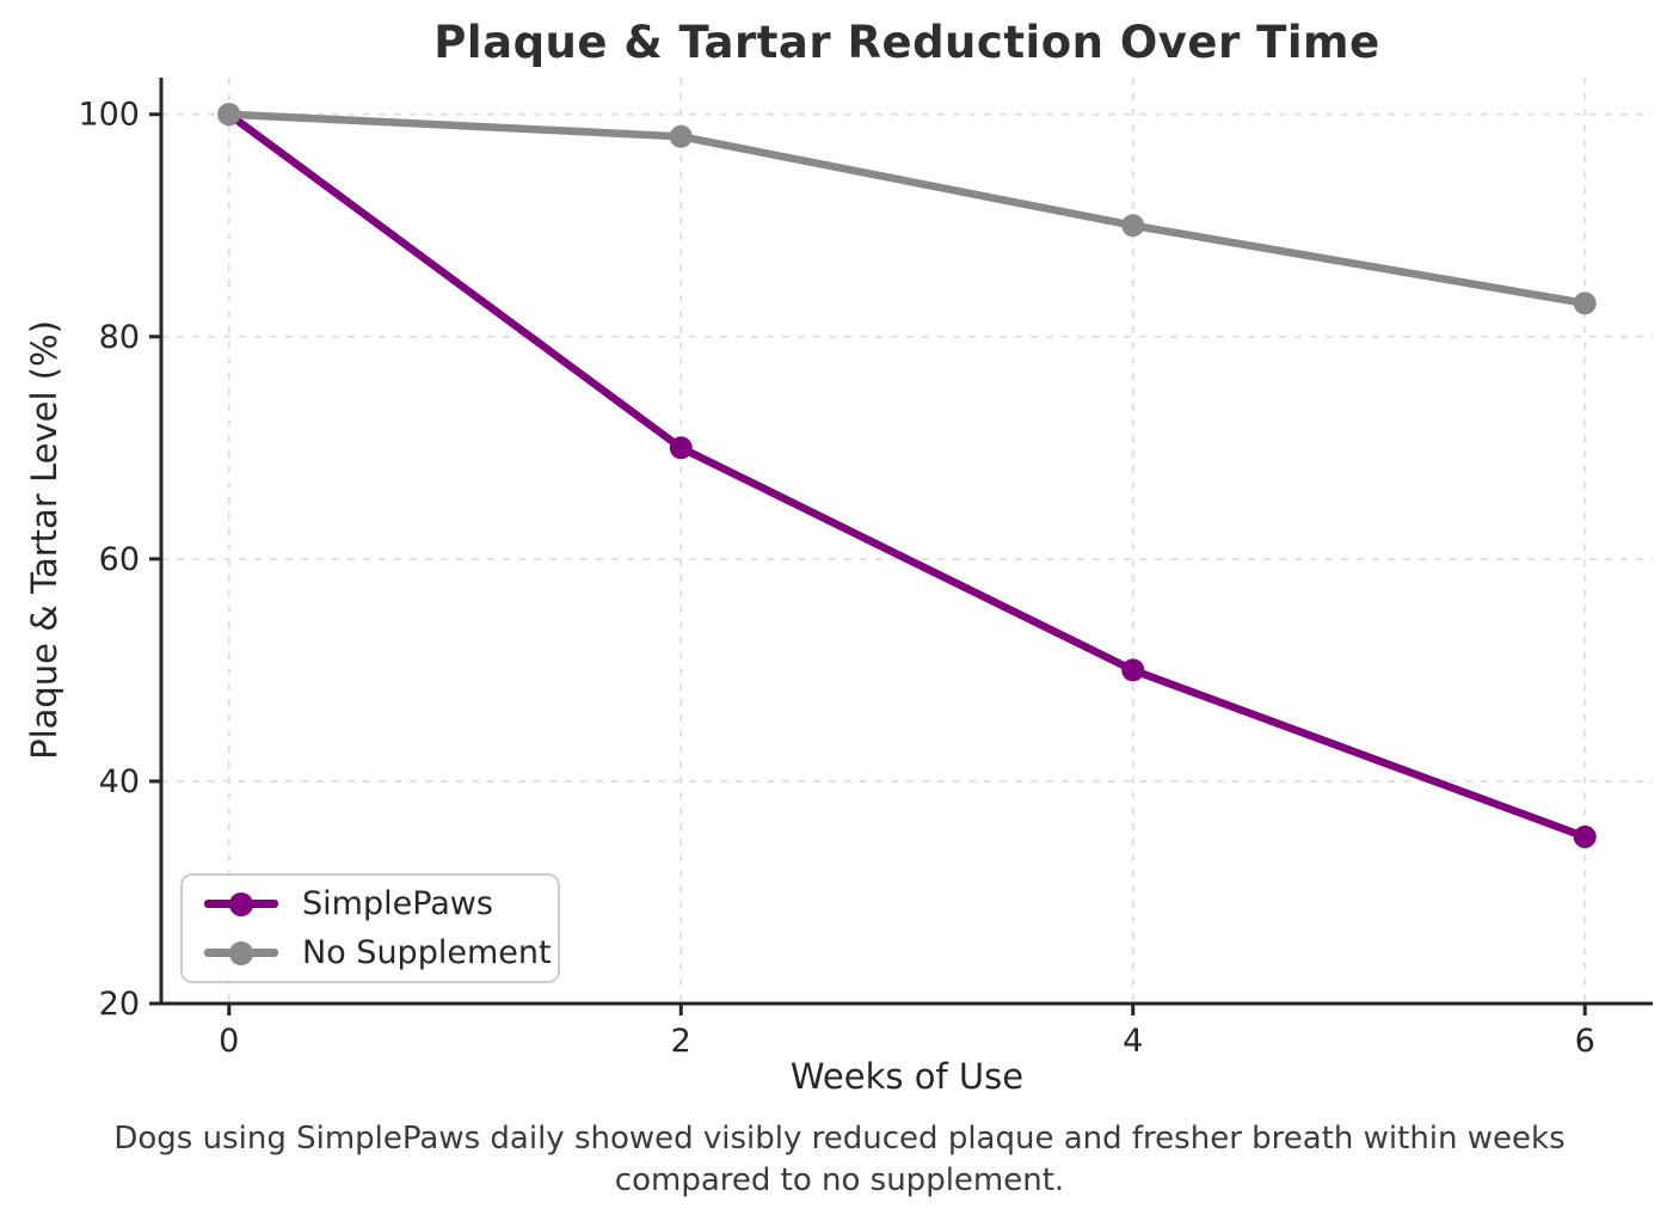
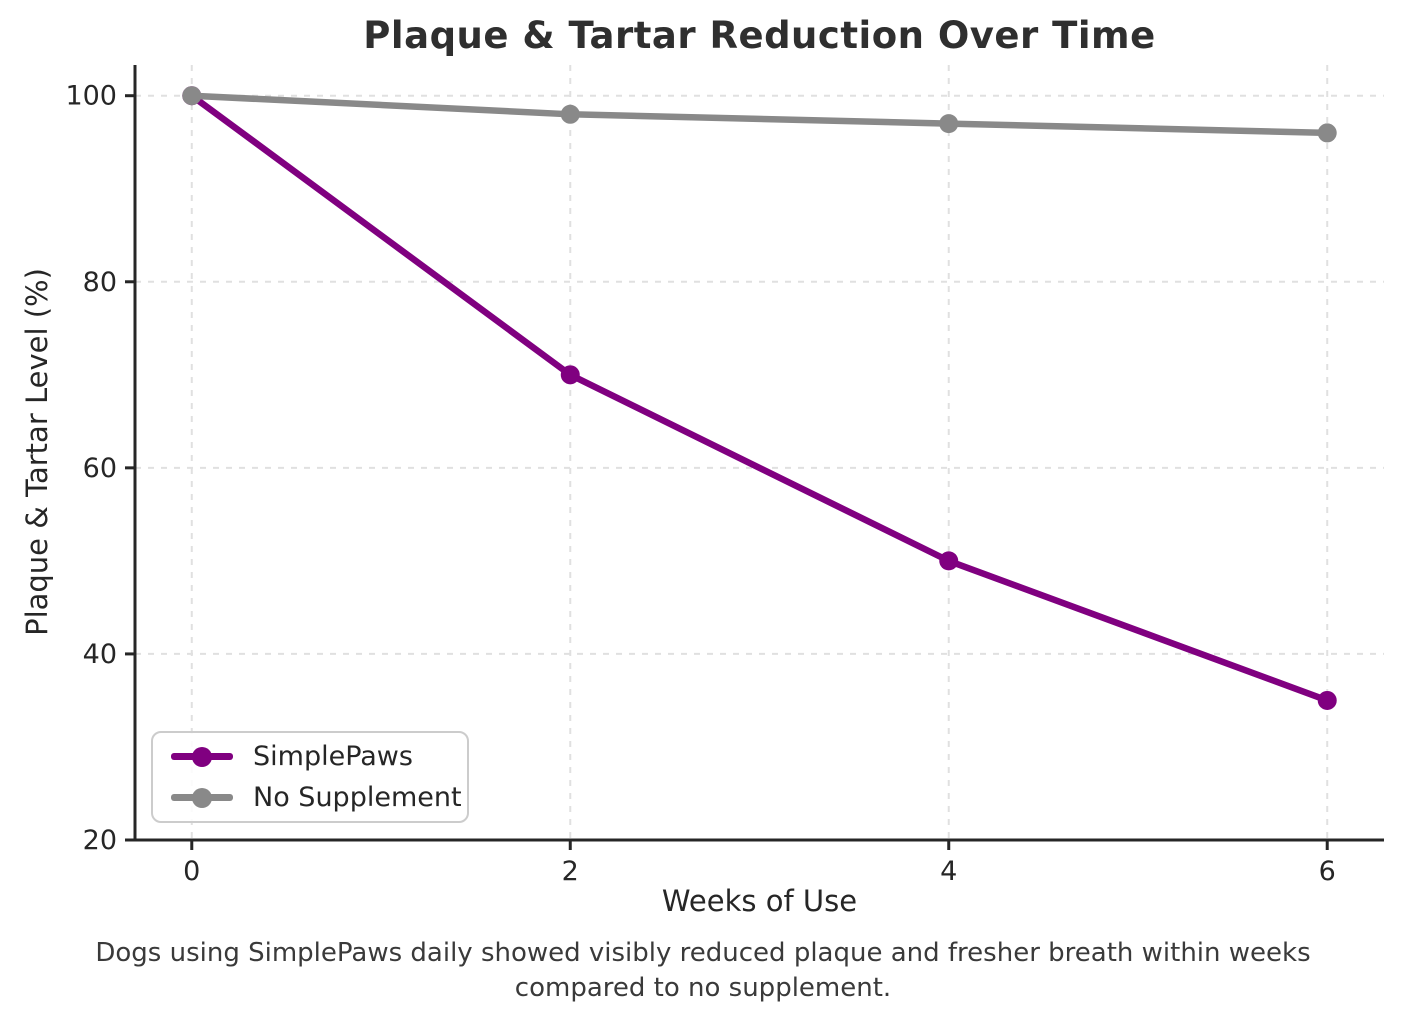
No Supplement/4: 90 -> 97
No Supplement/6: 83 -> 96
